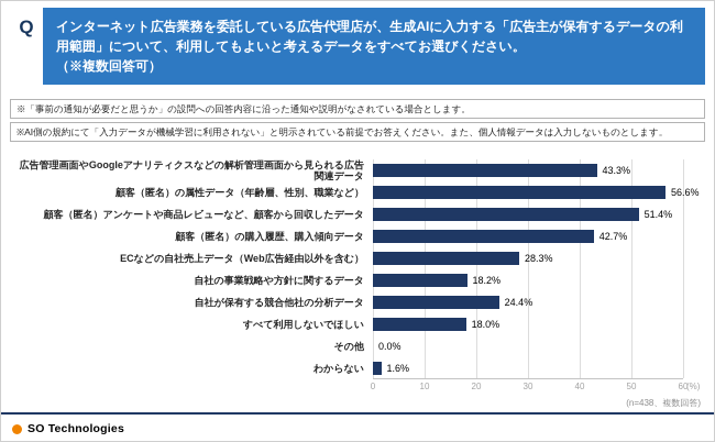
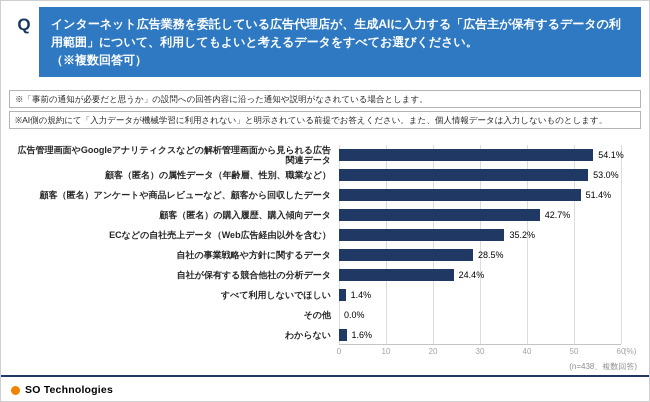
広告管理画面やGoogleアナリティクスなどの解析管理画面から見られる広告関連データ: 43.3% -> 54.1%
顧客（匿名）の属性データ（年齢層、性別、職業など）: 56.6% -> 53.0%
ECなどの自社売上データ（Web広告経由以外を含む）: 28.3% -> 35.2%
自社の事業戦略や方針に関するデータ: 18.2% -> 28.5%
すべて利用しないでほしい: 18.0% -> 1.4%
